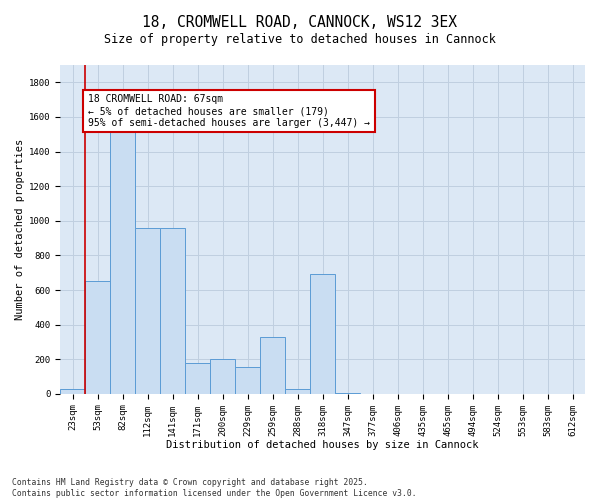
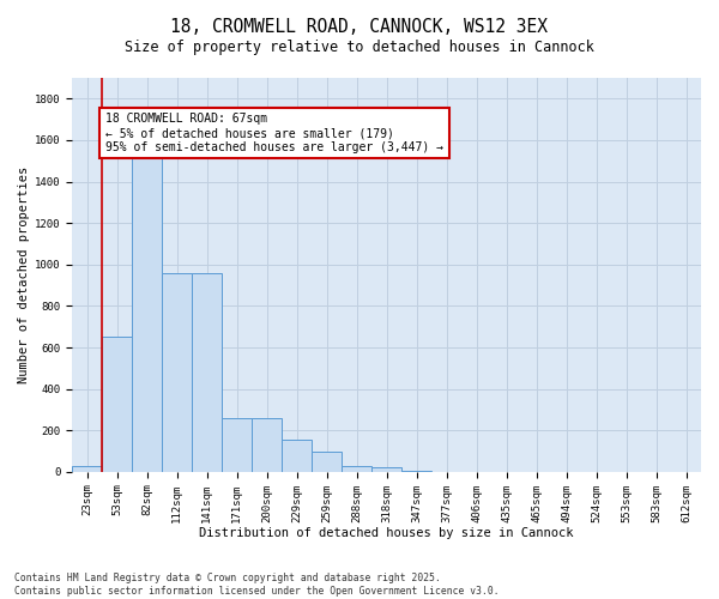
171sqm: 180 -> 260
200sqm: 200 -> 260
259sqm: 330 -> 100
318sqm: 690 -> 20
